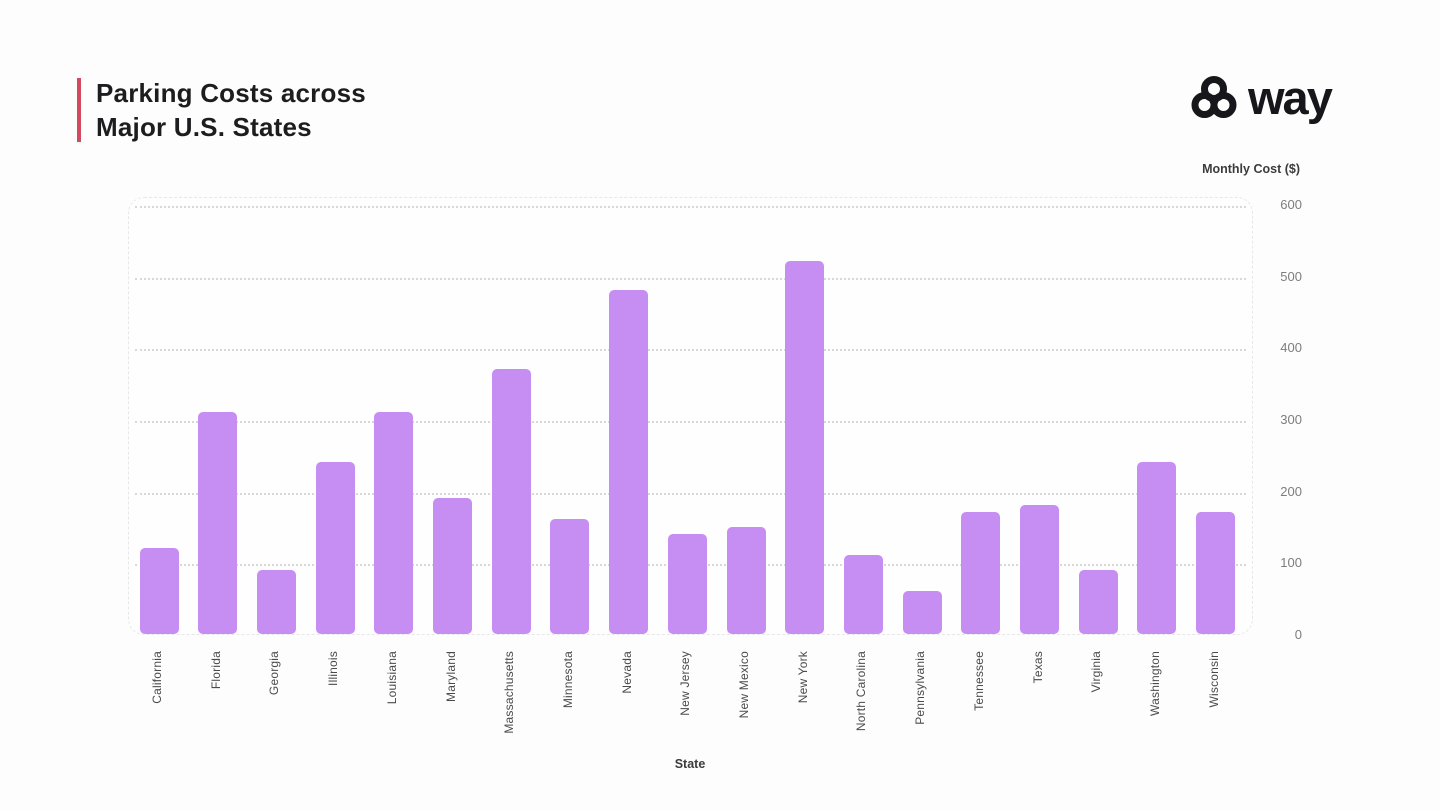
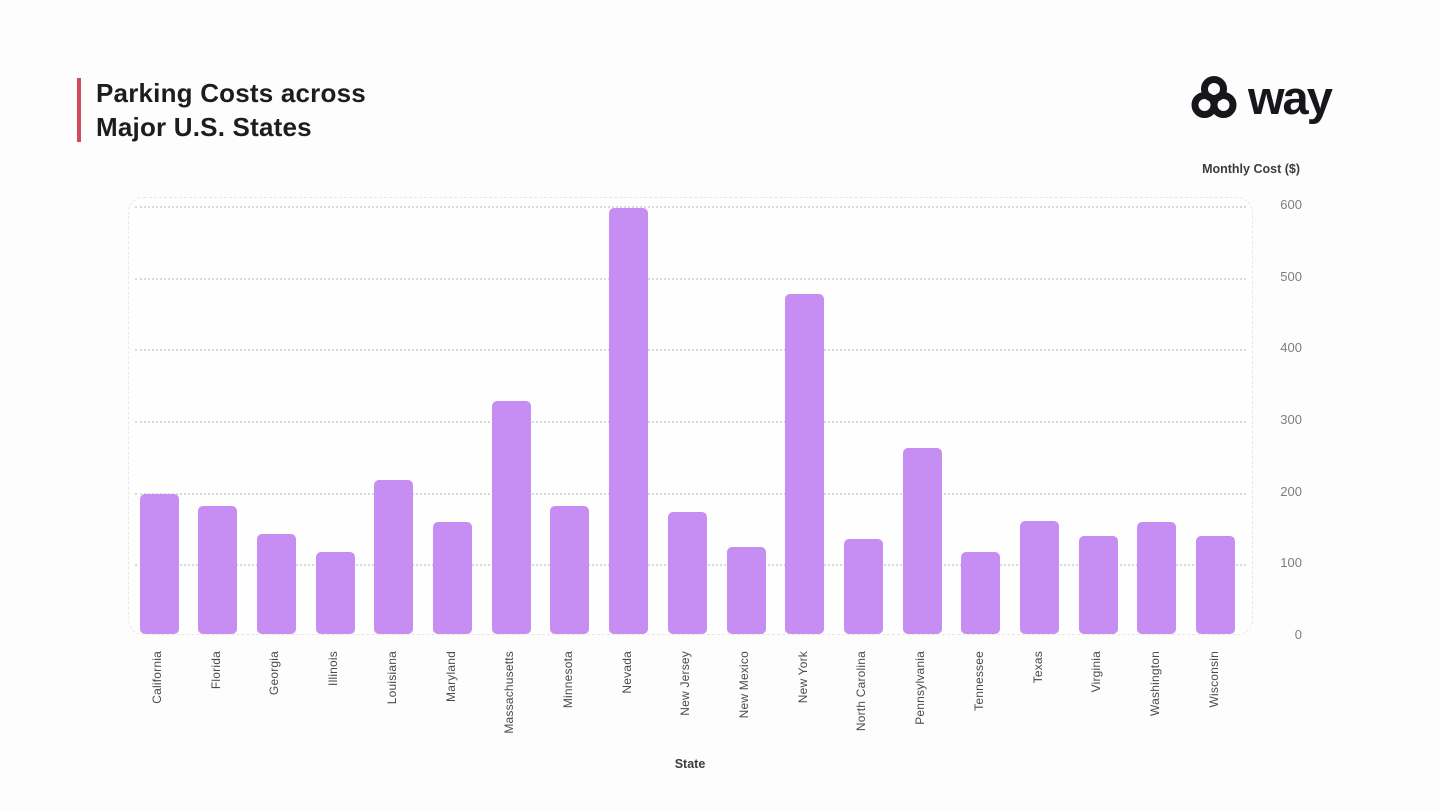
California: 120 -> 200
Florida: 310 -> 180
Georgia: 90 -> 140
Illinois: 240 -> 120
Louisiana: 310 -> 220
Maryland: 190 -> 160
Massachusetts: 370 -> 320
Minnesota: 160 -> 180
Nevada: 480 -> 600
New Jersey: 140 -> 170
New Mexico: 150 -> 120
New York: 520 -> 480
North Carolina: 110 -> 130
Pennsylvania: 60 -> 260
Tennessee: 170 -> 110
Texas: 180 -> 160
Virginia: 90 -> 140
Washington: 240 -> 160
Wisconsin: 170 -> 140
